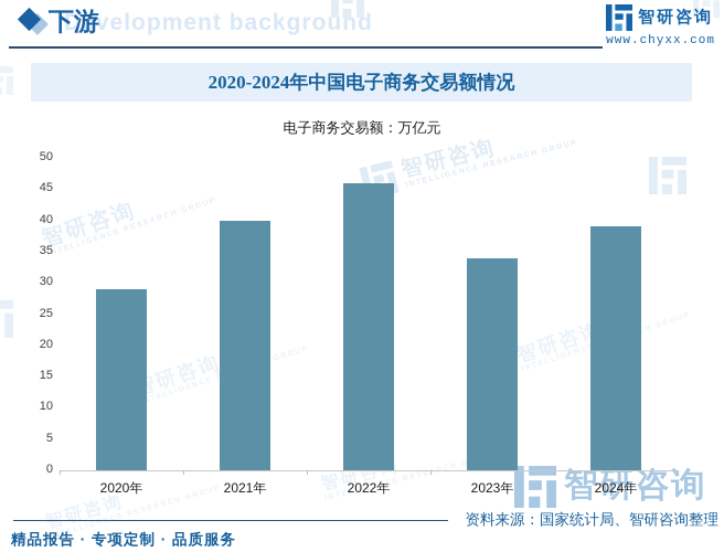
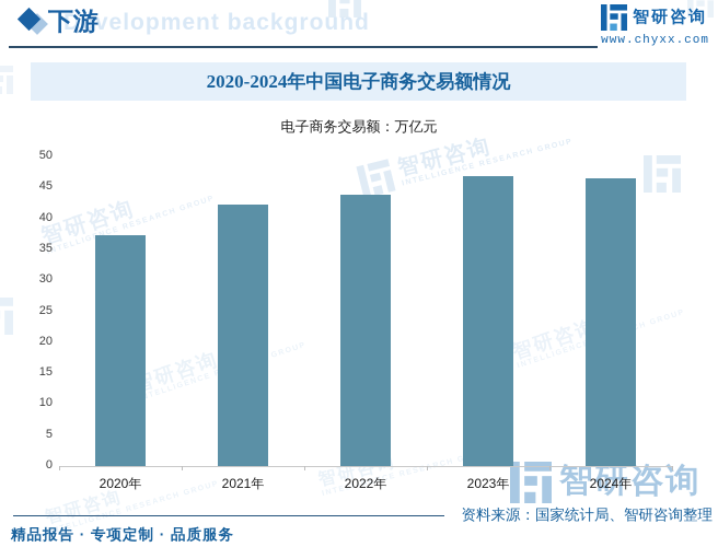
2020年: 29 -> 37
2021年: 40 -> 42
2022年: 46 -> 44
2023年: 34 -> 47
2024年: 39 -> 46
